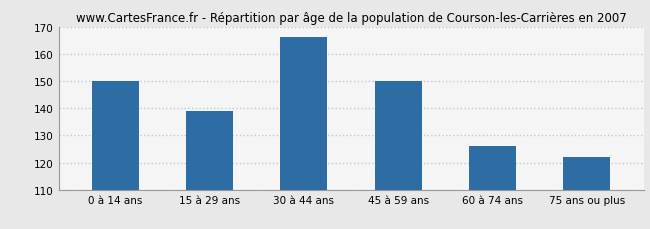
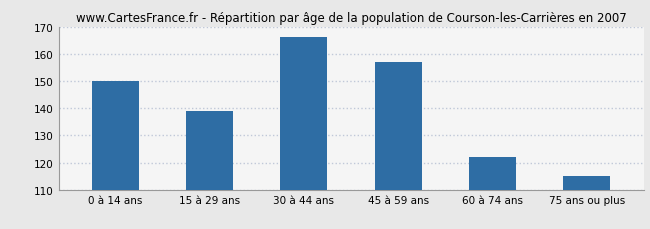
45 à 59 ans: 150 -> 157
60 à 74 ans: 126 -> 122
75 ans ou plus: 122 -> 115
